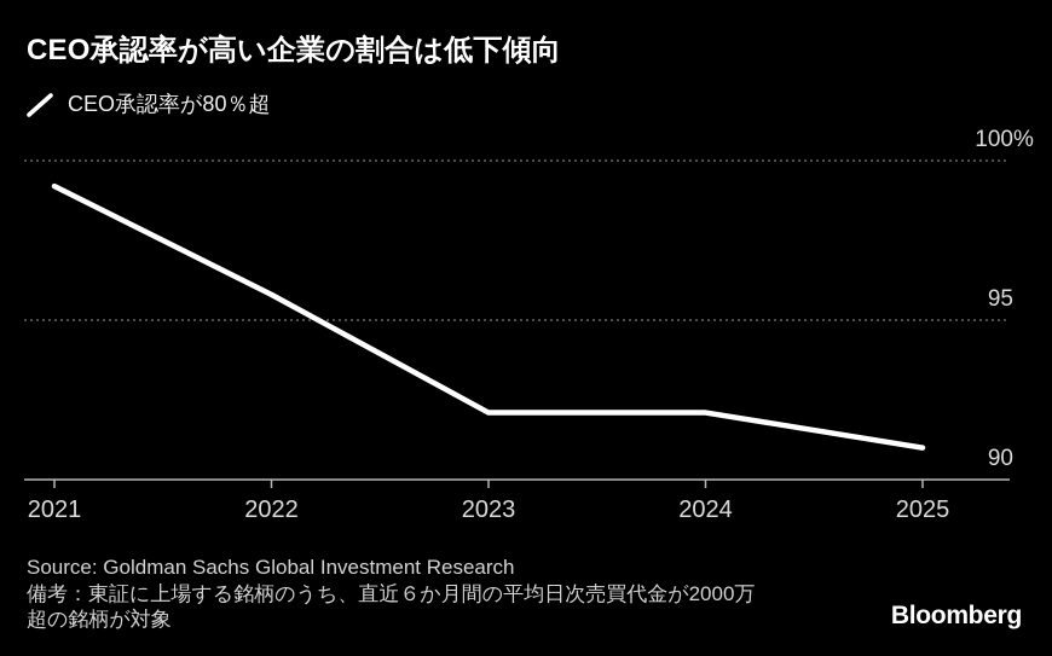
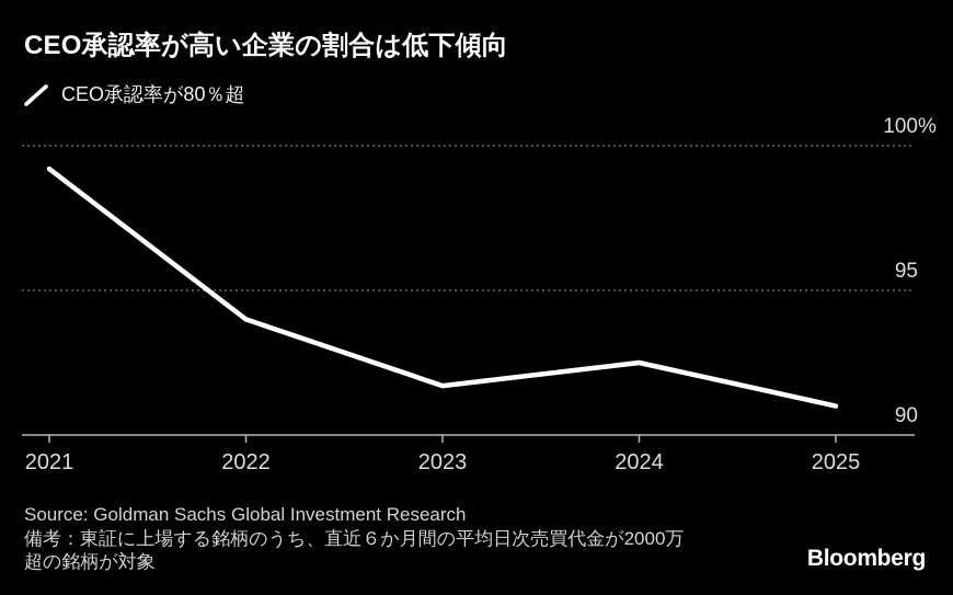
2022: 95.8 -> 94.0
2023: 92.1 -> 91.7
2024: 92.1 -> 92.5
